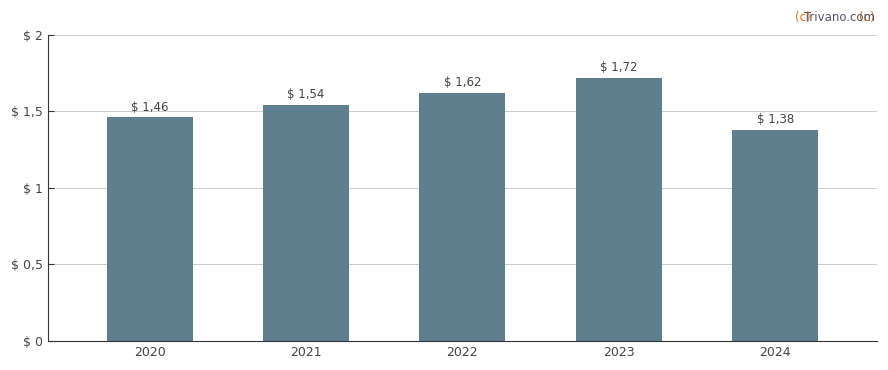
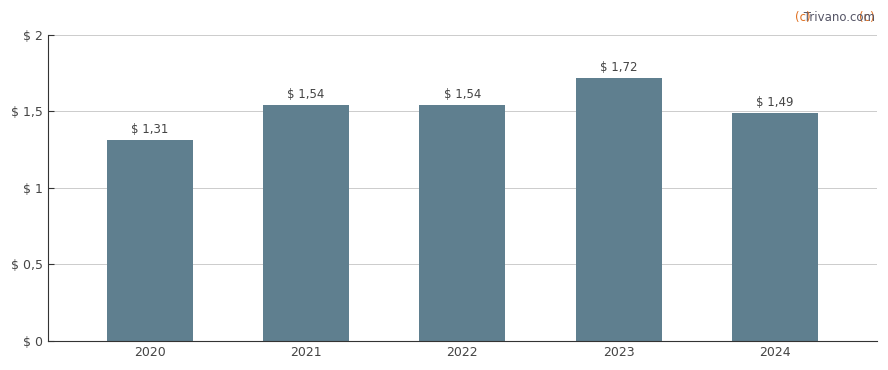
2020: 1,46 -> 1,31
2022: 1,62 -> 1,54
2024: 1,38 -> 1,49
